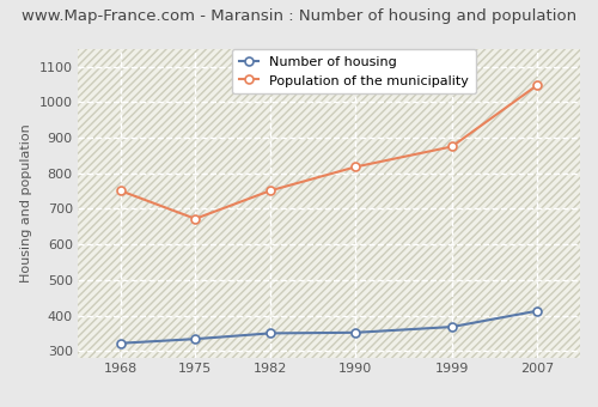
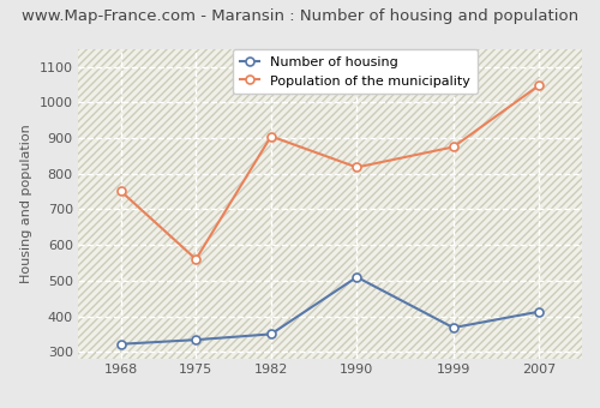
Population of the municipality/1975: 672 -> 560
Population of the municipality/1982: 751 -> 905
Number of housing/1990: 352 -> 510
